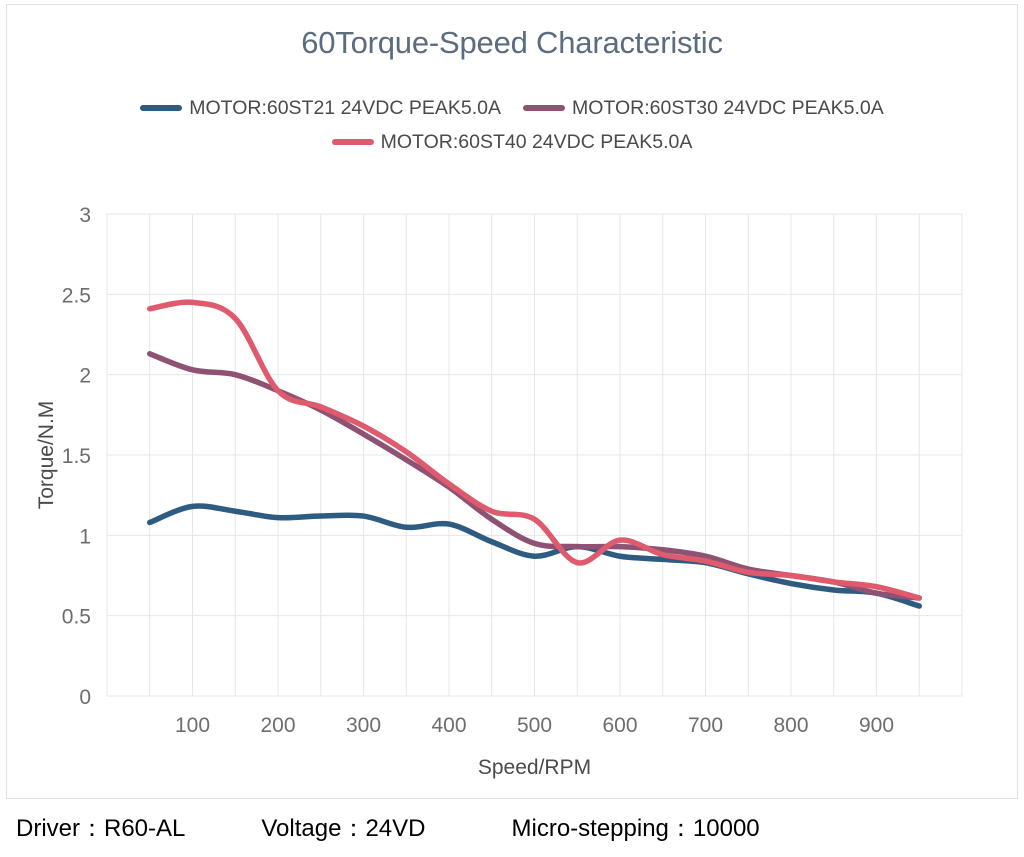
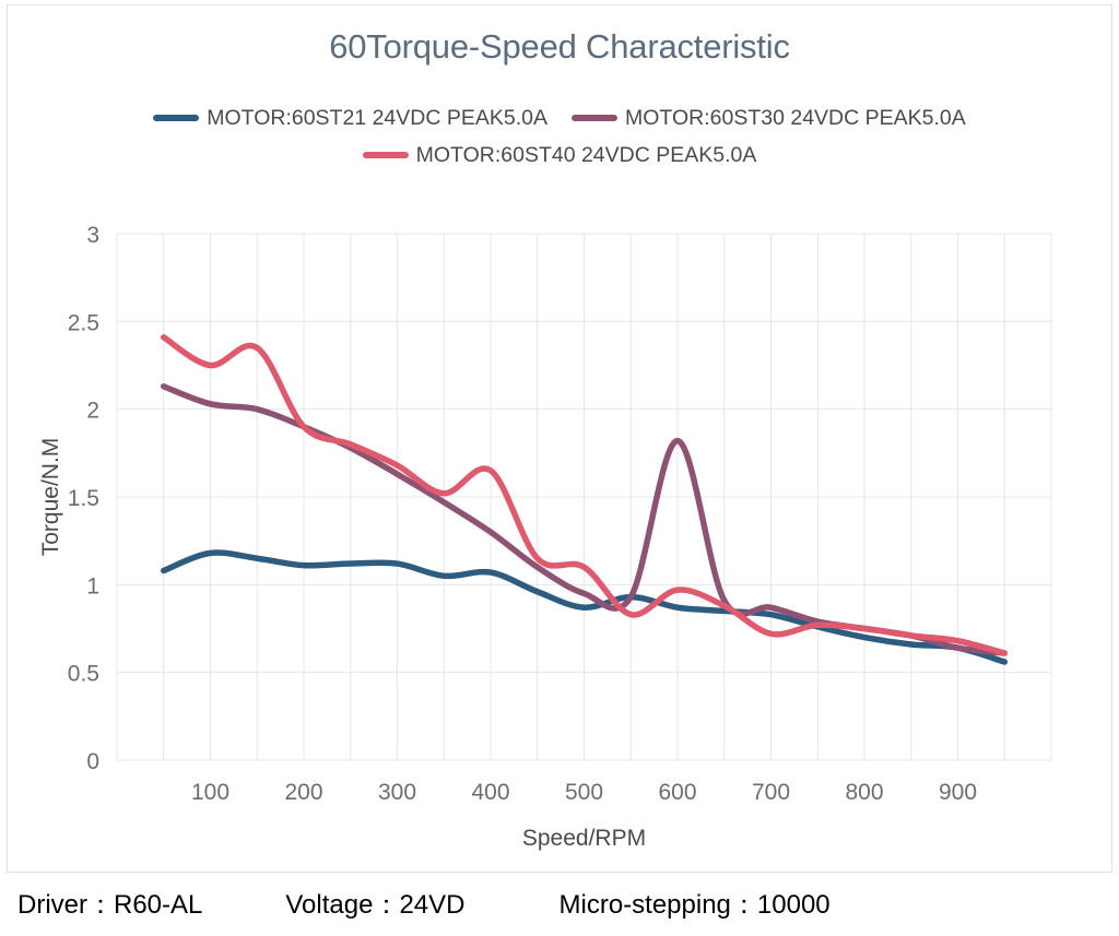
MOTOR:60ST40 24VDC PEAK5.0A/100: 2.45 -> 2.25
MOTOR:60ST40 24VDC PEAK5.0A/400: 1.32 -> 1.65
MOTOR:60ST30 24VDC PEAK5.0A/600: 0.93 -> 1.82
MOTOR:60ST40 24VDC PEAK5.0A/700: 0.84 -> 0.72
